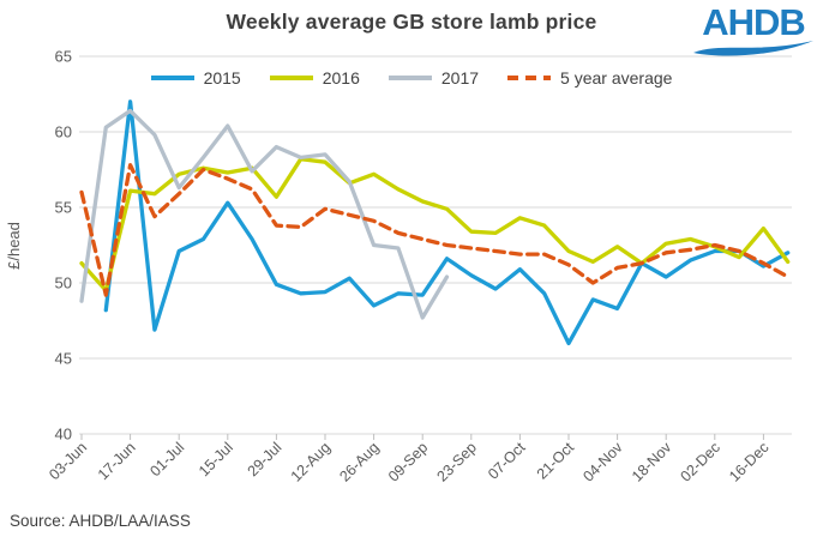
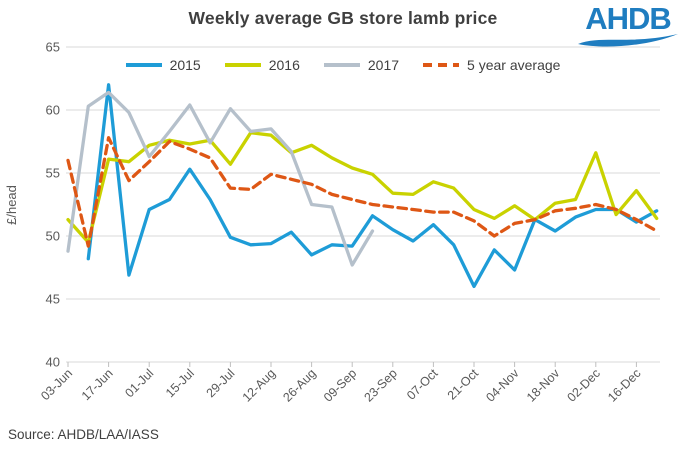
2017/29-Jul: 59.0 -> 60.1
2015/04-Nov: 48.3 -> 47.3
2016/02-Dec: 52.4 -> 56.6
